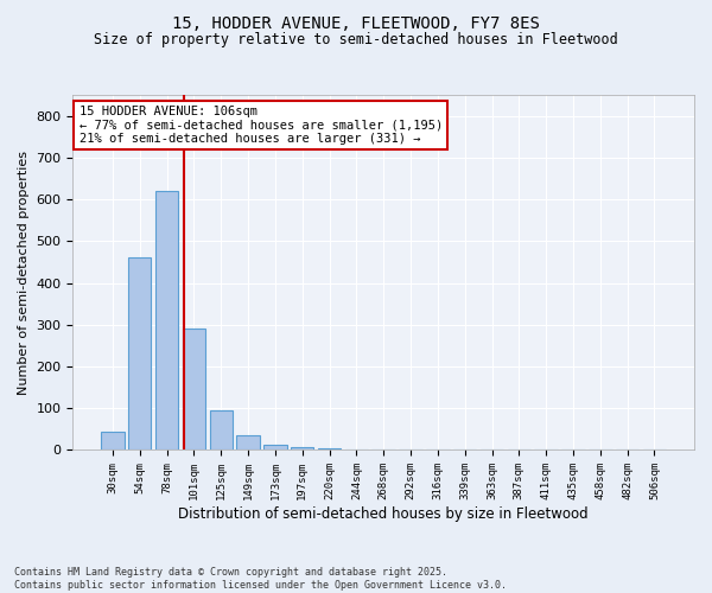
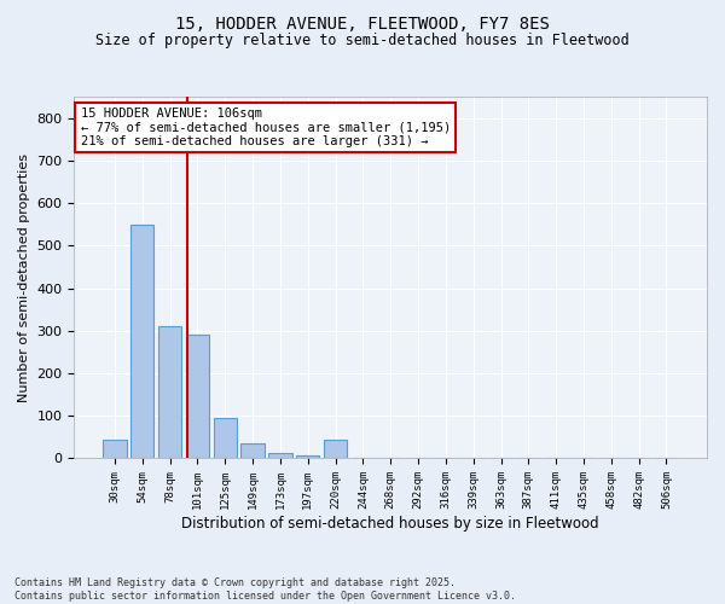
54sqm: 460 -> 550
78sqm: 620 -> 310
220sqm: 5 -> 45
